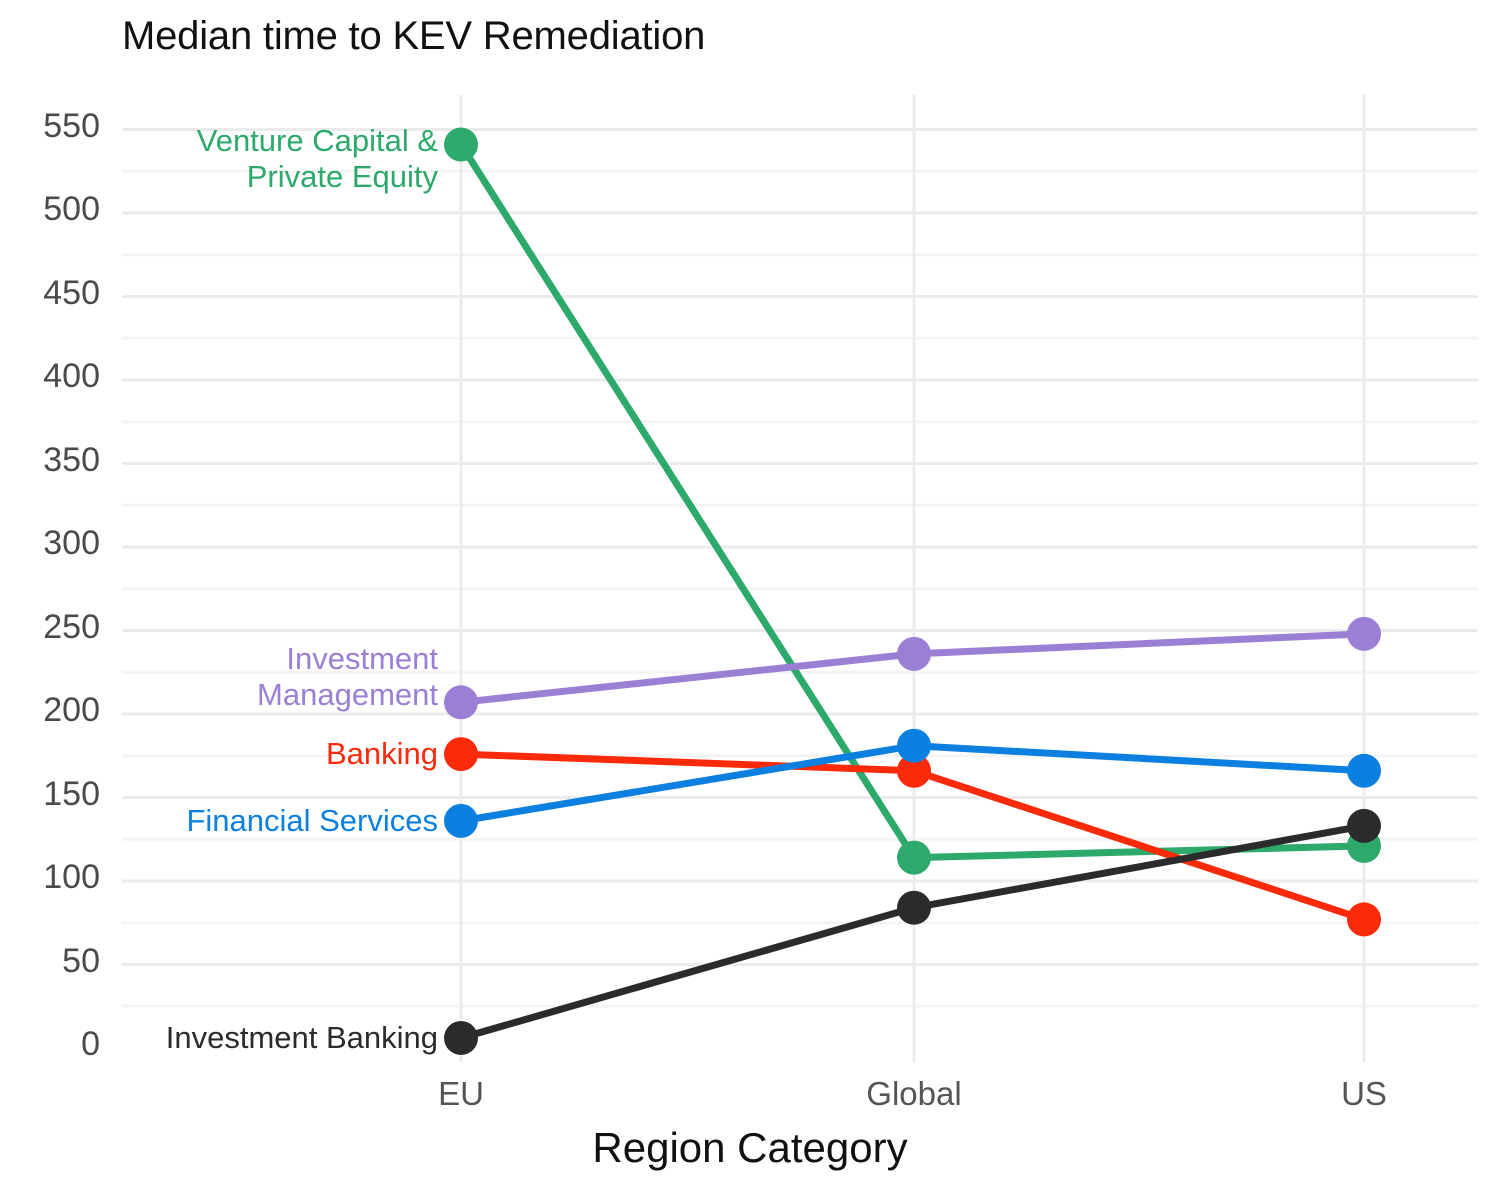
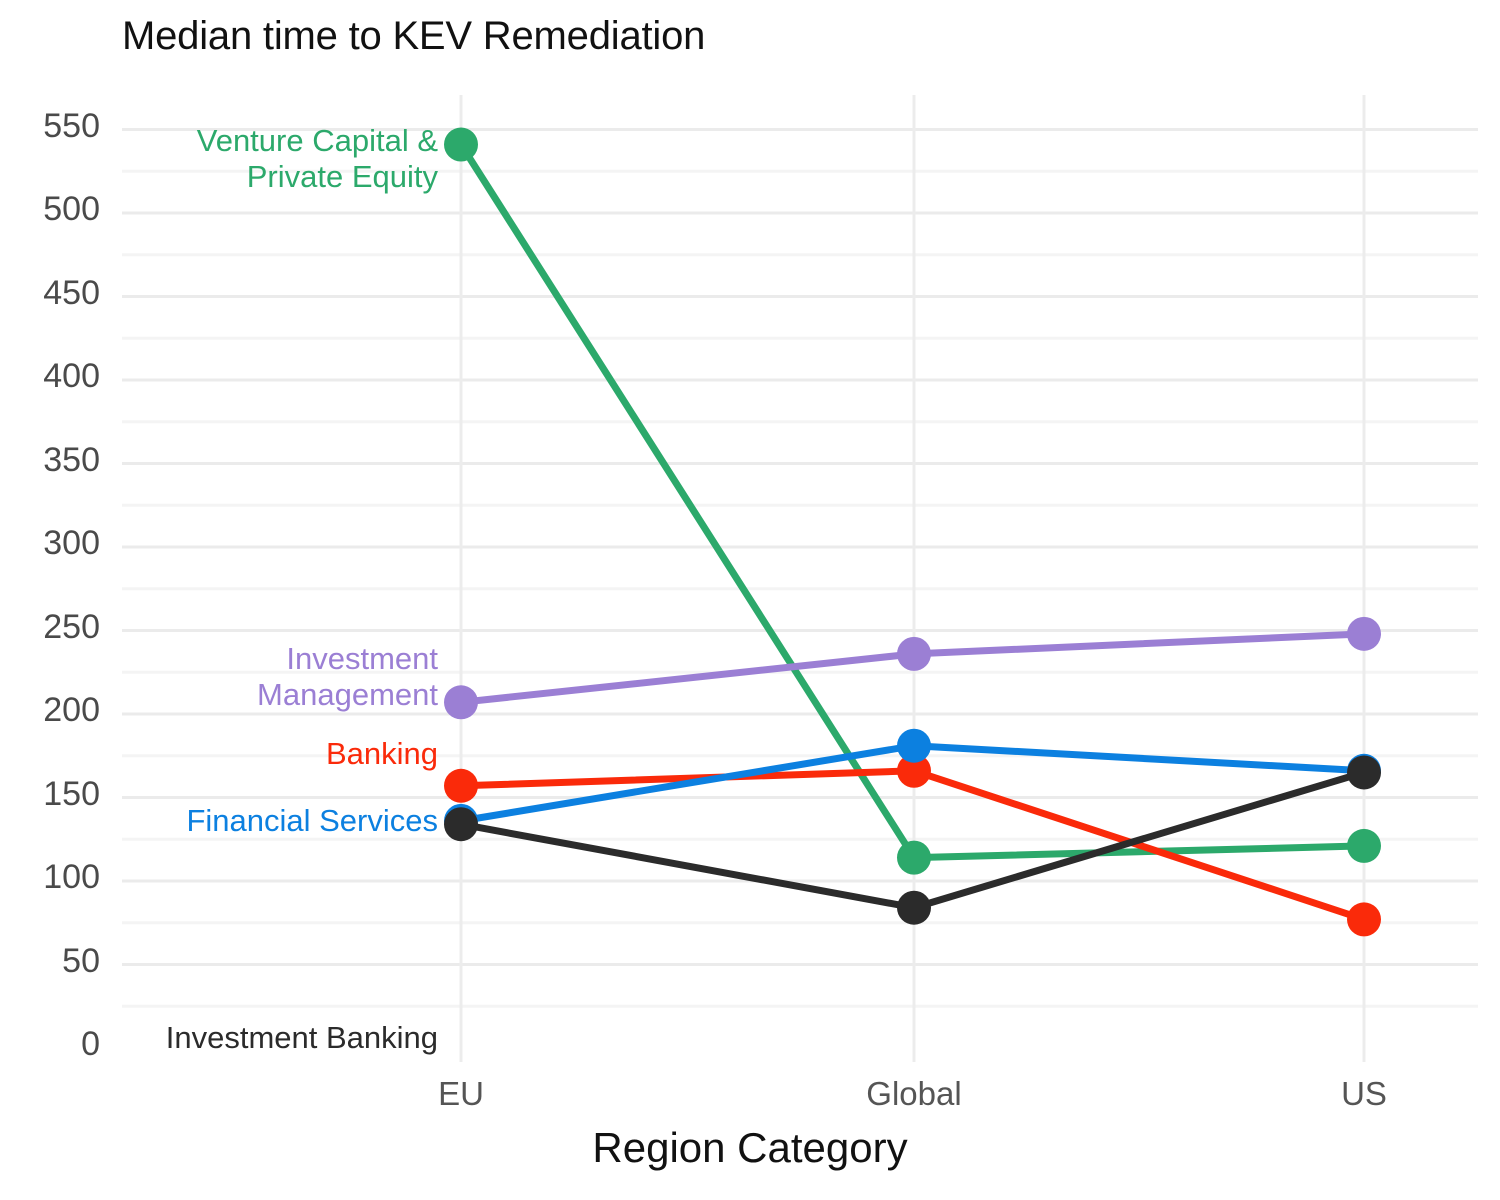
Banking/EU: 176 -> 157
Investment Banking/EU: 6 -> 134
Investment Banking/US: 133 -> 165
